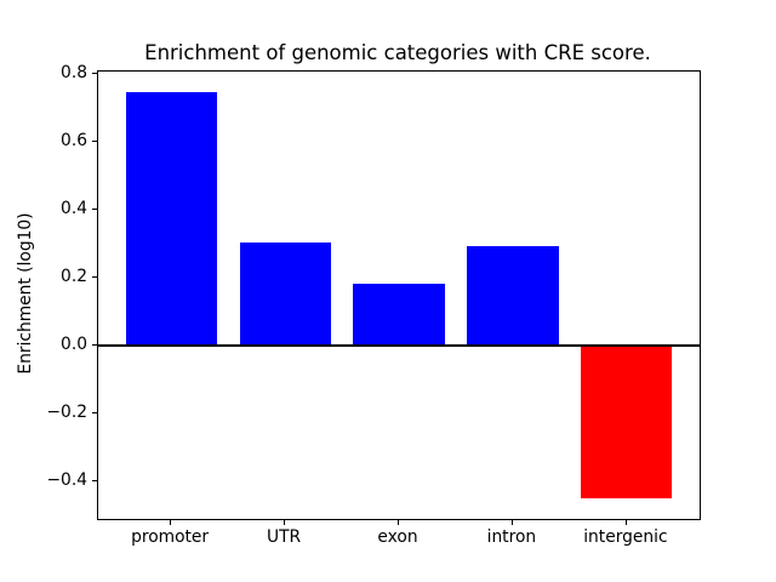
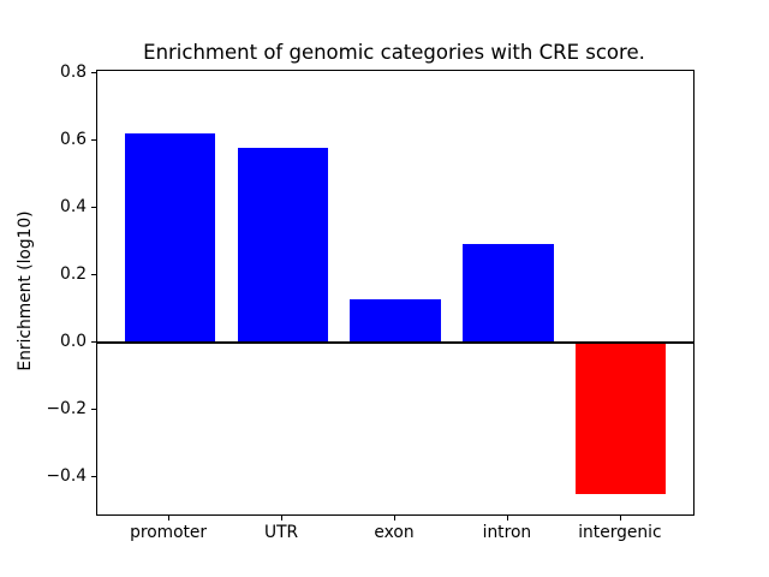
promoter: 0.74 -> 0.62
UTR: 0.30 -> 0.58
exon: 0.18 -> 0.13
